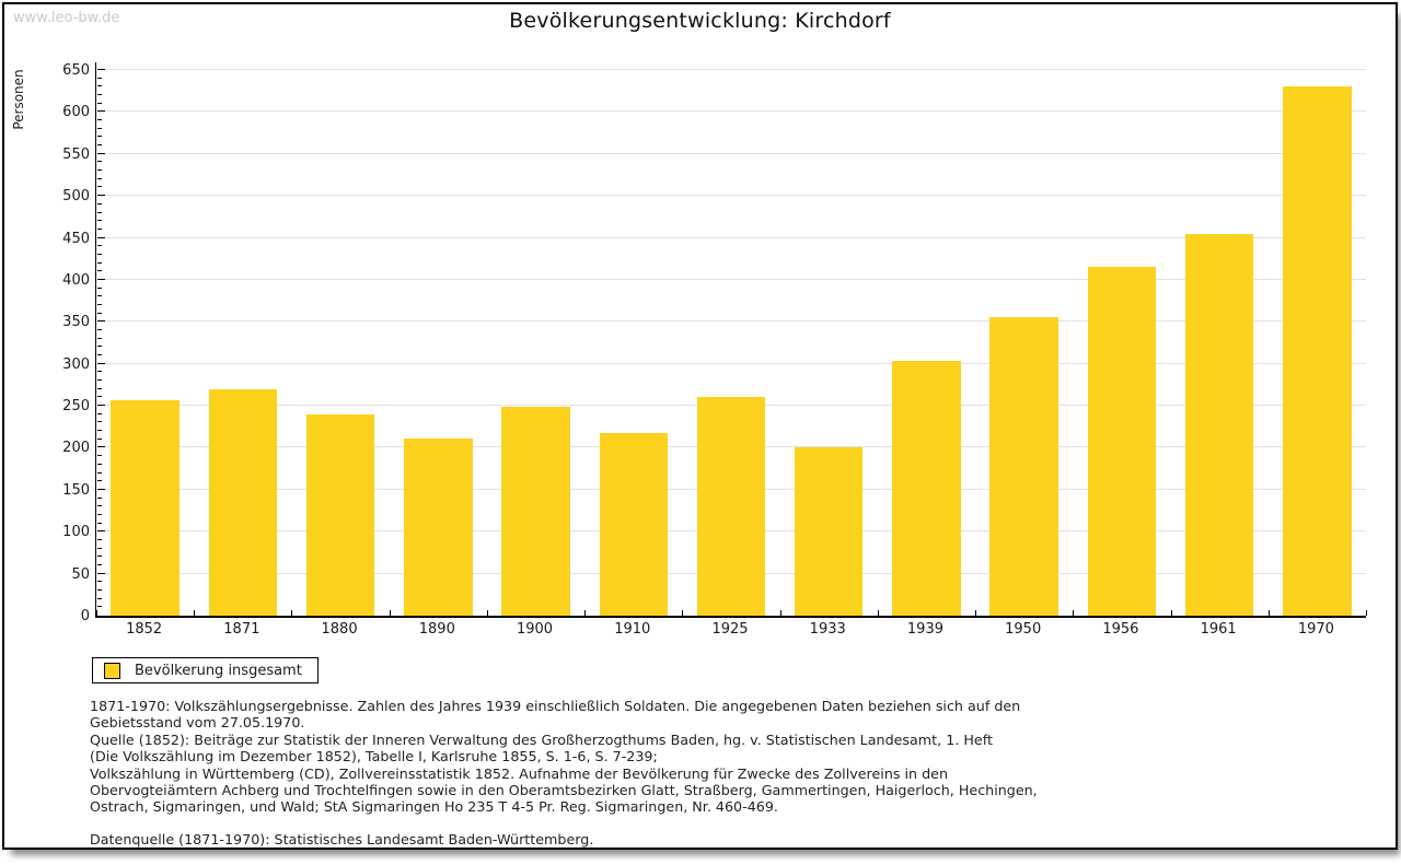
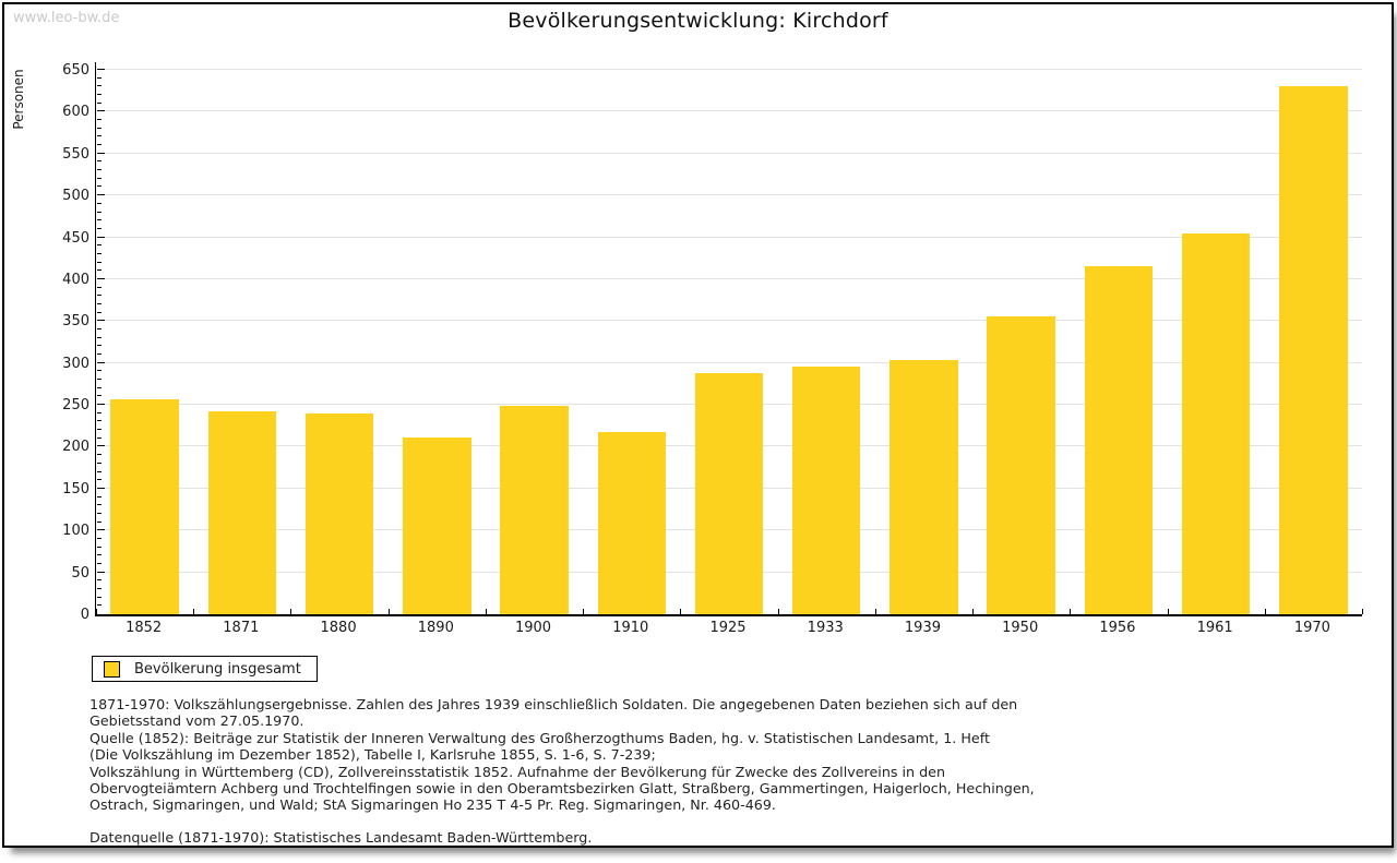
1871: 270 -> 240
1925: 260 -> 290
1933: 200 -> 300
